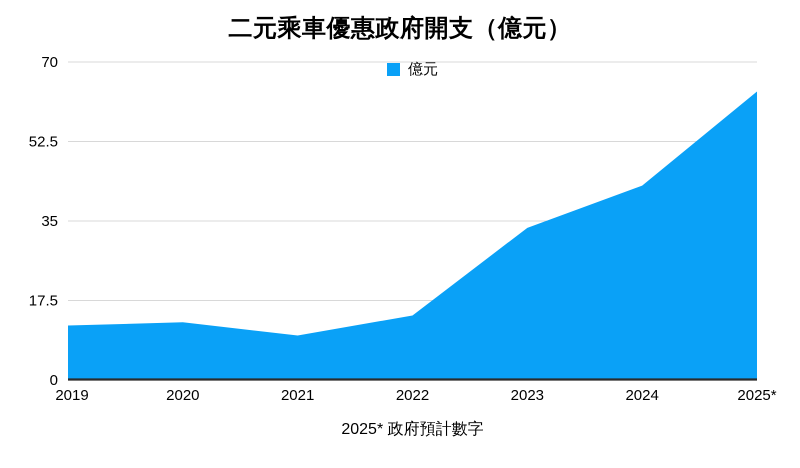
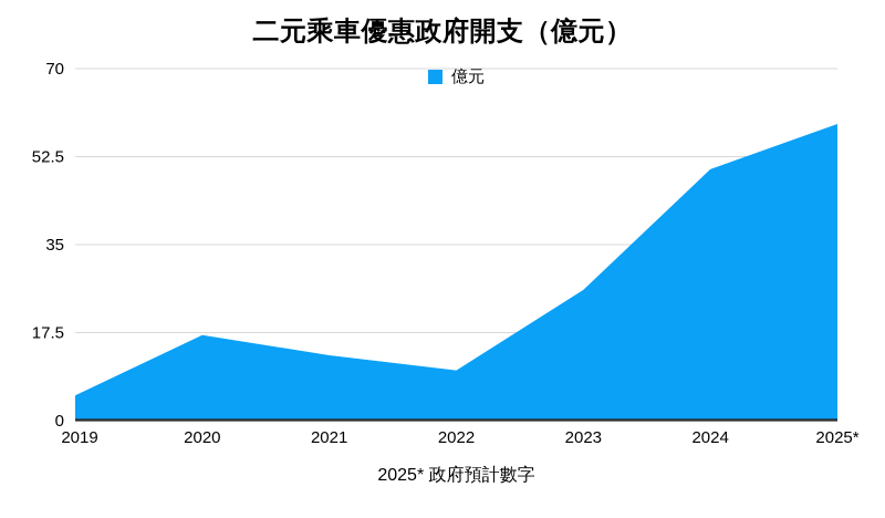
2019: 12 -> 5
2020: 13 -> 17
2021: 10 -> 13
2022: 14 -> 10
2023: 34 -> 26
2024: 43 -> 50
2025*: 64 -> 59
